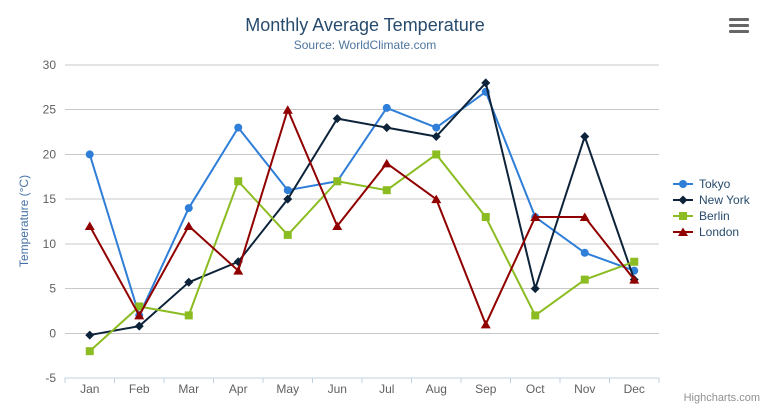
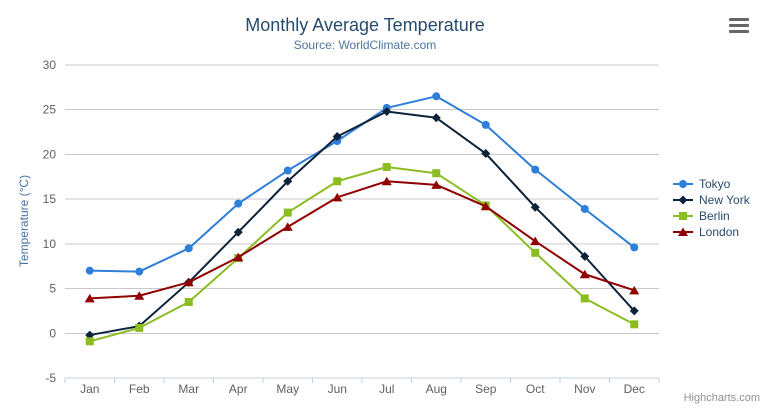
Tokyo/Jan: 20 -> 7
Berlin/Jan: -2 -> -1
London/Jan: 12 -> 4
Tokyo/Feb: 2 -> 7
Berlin/Feb: 3 -> 1
London/Feb: 2 -> 4
Tokyo/Mar: 14 -> 10
Berlin/Mar: 2 -> 4
London/Mar: 12 -> 6
Tokyo/Apr: 23 -> 14
New York/Apr: 8 -> 11
Berlin/Apr: 17 -> 8
London/Apr: 7 -> 8
Tokyo/May: 16 -> 18
New York/May: 15 -> 17
Berlin/May: 11 -> 14
London/May: 25 -> 12
Tokyo/Jun: 17 -> 22
New York/Jun: 24 -> 22
London/Jun: 12 -> 15
New York/Jul: 23 -> 25
Berlin/Jul: 16 -> 19
London/Jul: 19 -> 17
Tokyo/Aug: 23 -> 26
New York/Aug: 22 -> 24
Berlin/Aug: 20 -> 18
London/Aug: 15 -> 17
Tokyo/Sep: 27 -> 23
New York/Sep: 28 -> 20
Berlin/Sep: 13 -> 14
London/Sep: 1 -> 14
Tokyo/Oct: 13 -> 18
New York/Oct: 5 -> 14
Berlin/Oct: 2 -> 9
London/Oct: 13 -> 10
Tokyo/Nov: 9 -> 14
New York/Nov: 22 -> 9
Berlin/Nov: 6 -> 4
London/Nov: 13 -> 7
Tokyo/Dec: 7 -> 10
New York/Dec: 6 -> 2
Berlin/Dec: 8 -> 1
London/Dec: 6 -> 5
